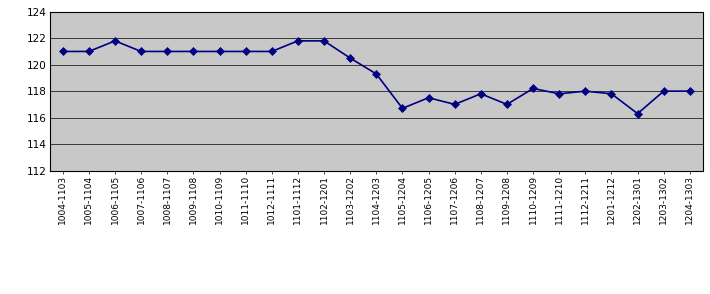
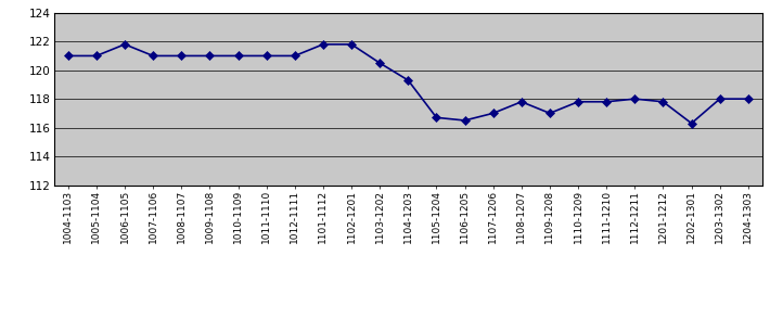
1106-1205: 117.5 -> 116.5
1110-1209: 118.2 -> 117.8
